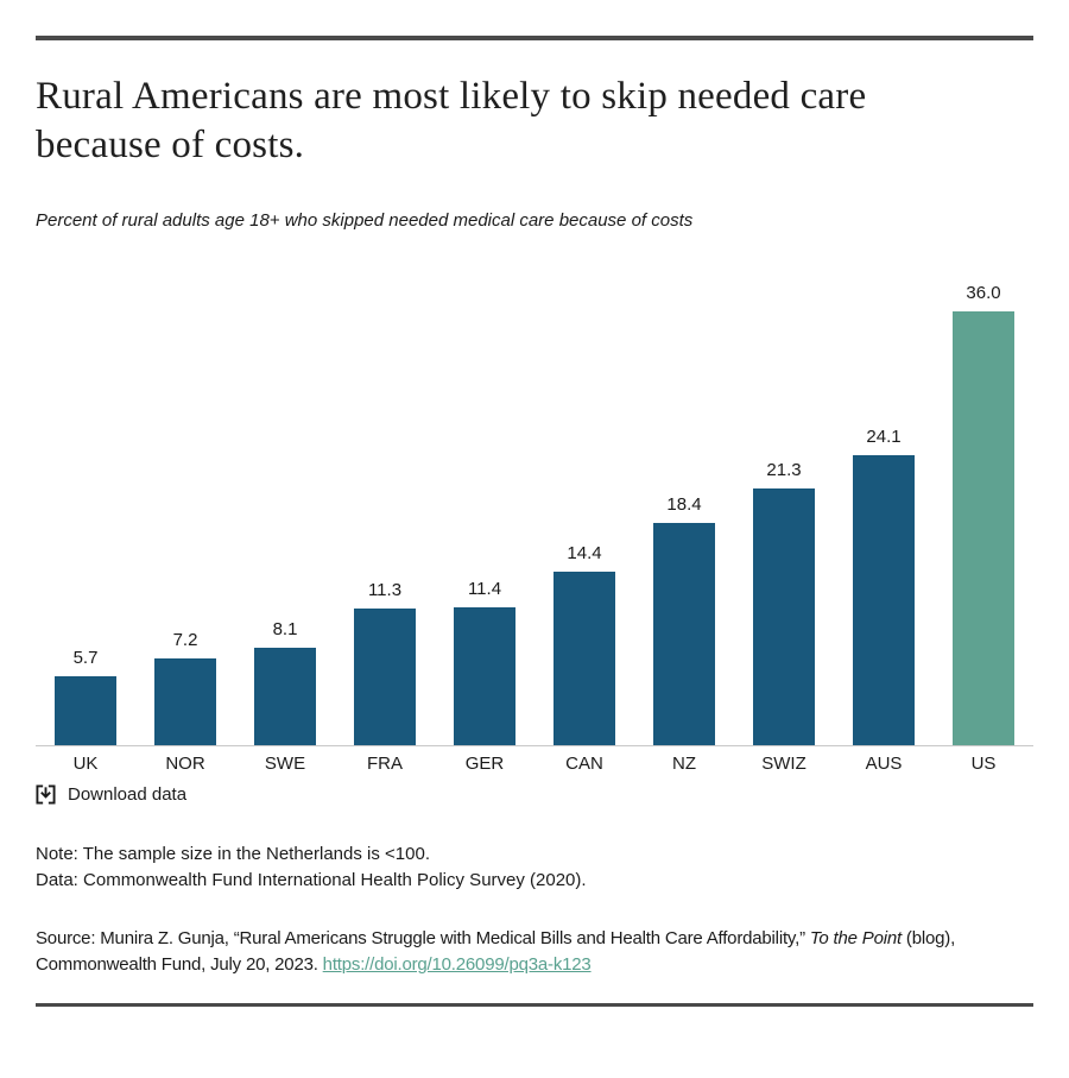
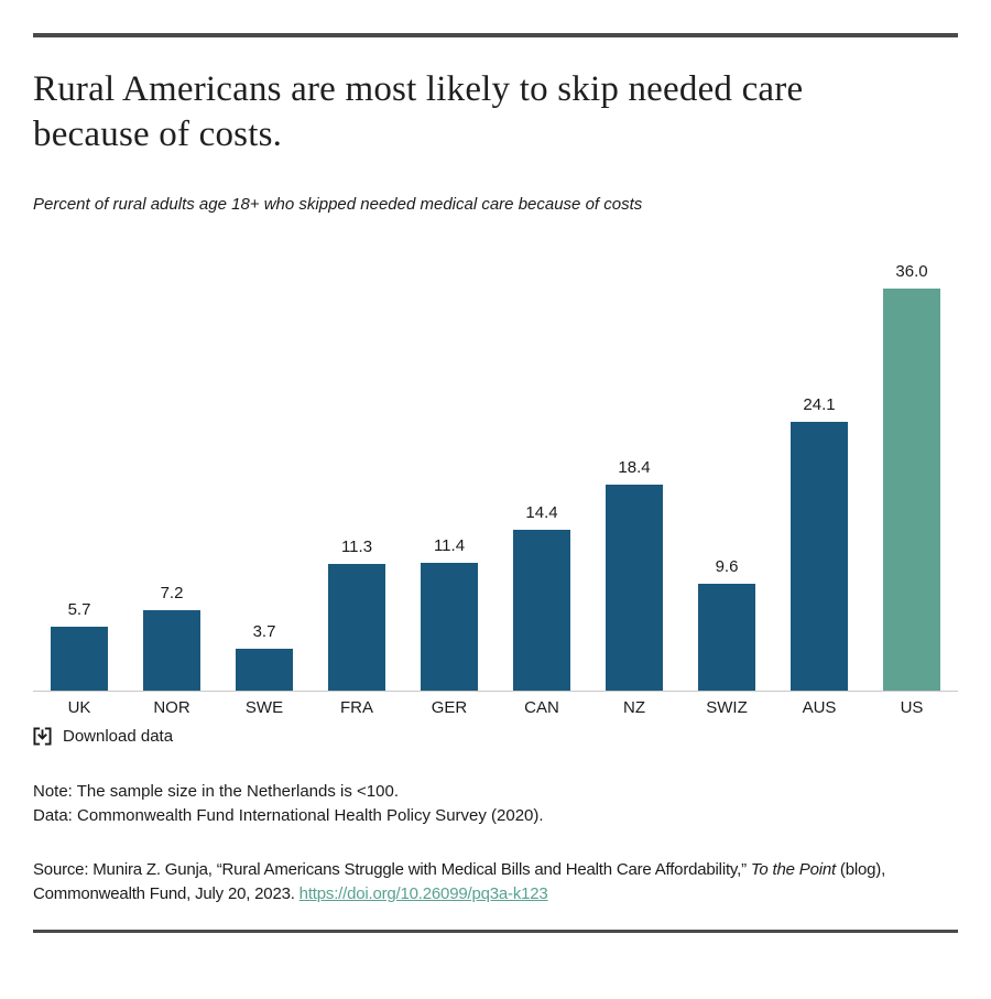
SWE: 8.1 -> 3.7
SWIZ: 21.3 -> 9.6
